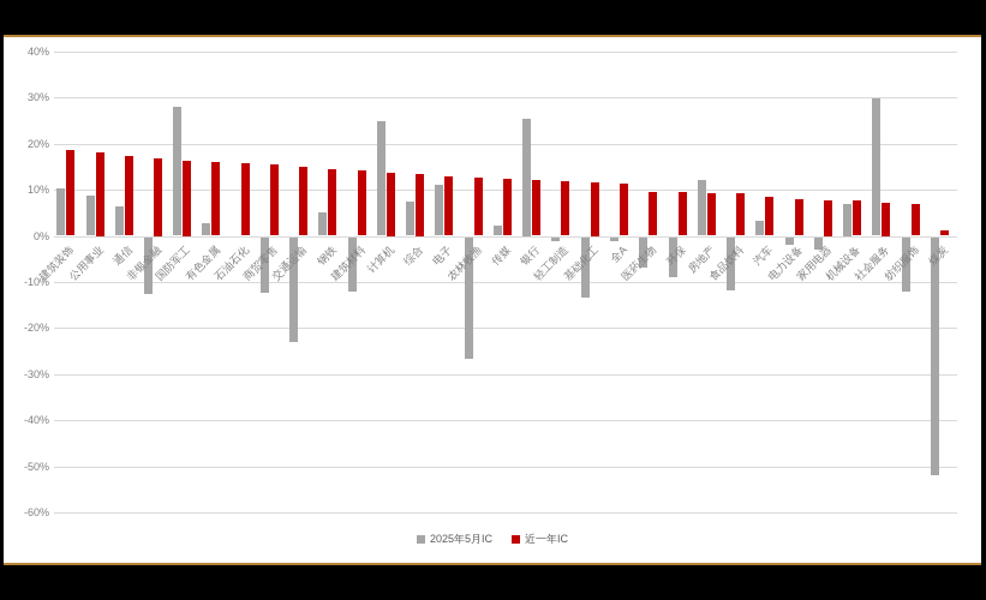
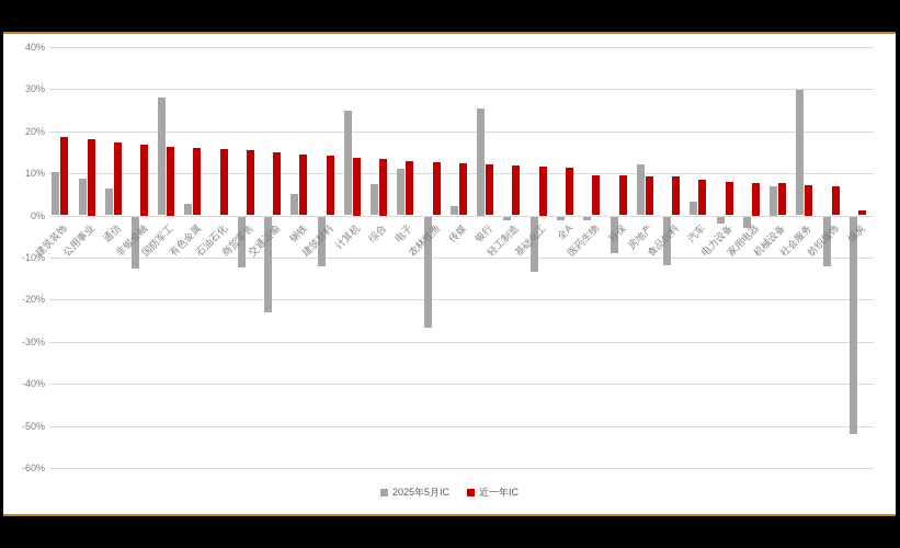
2025年5月IC/医药生物: -6% -> -1%
